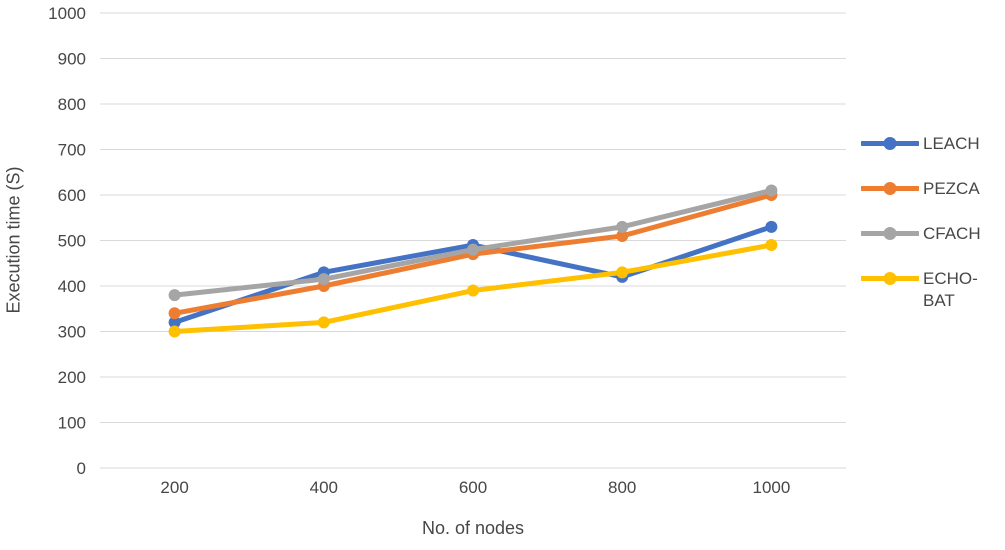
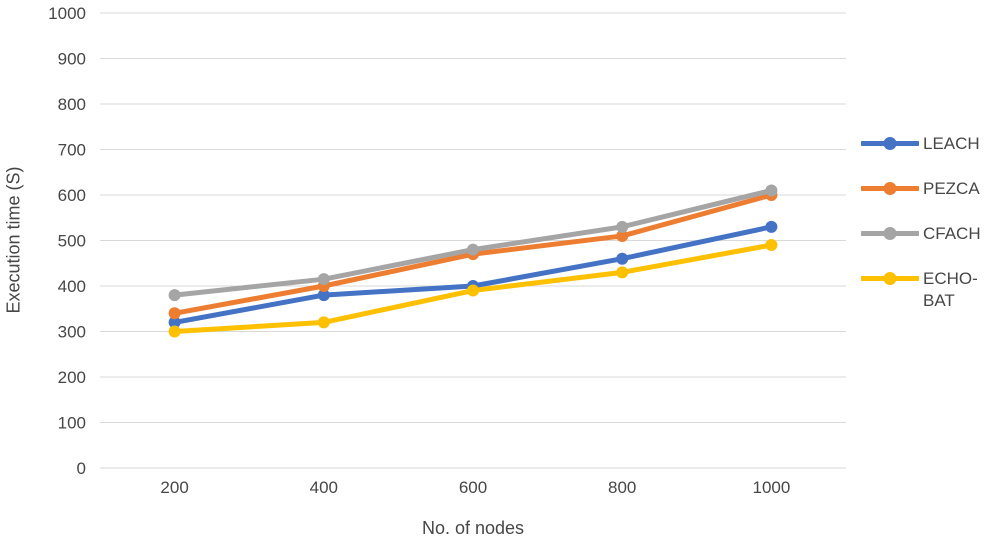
LEACH/400: 430 -> 380
LEACH/600: 490 -> 400
LEACH/800: 420 -> 460
